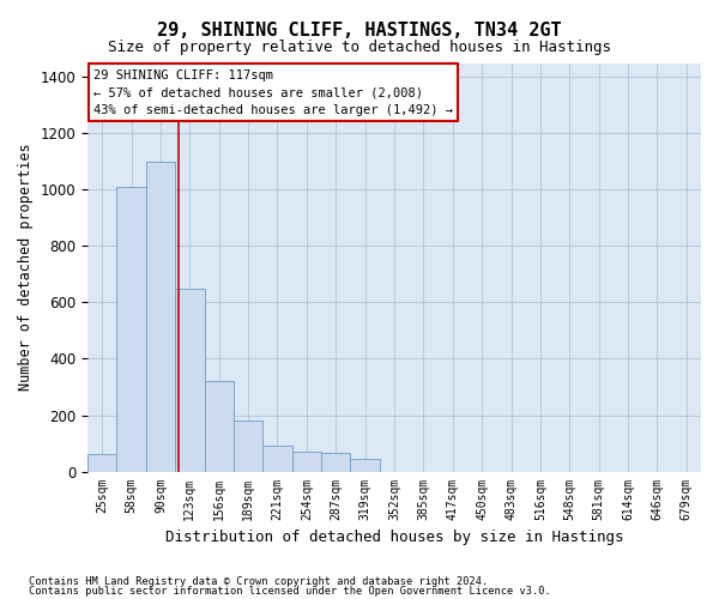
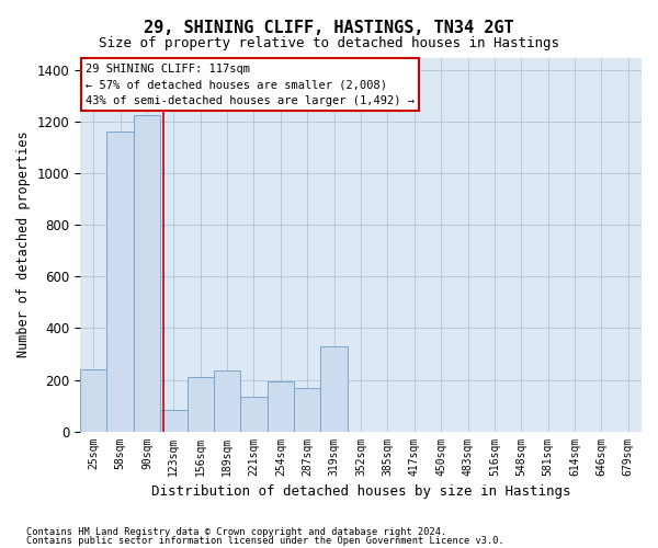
25sqm: 62 -> 240
58sqm: 1010 -> 1165
90sqm: 1100 -> 1225
123sqm: 650 -> 85
156sqm: 320 -> 210
189sqm: 180 -> 235
221sqm: 90 -> 135
254sqm: 70 -> 195
287sqm: 65 -> 170
319sqm: 45 -> 330
